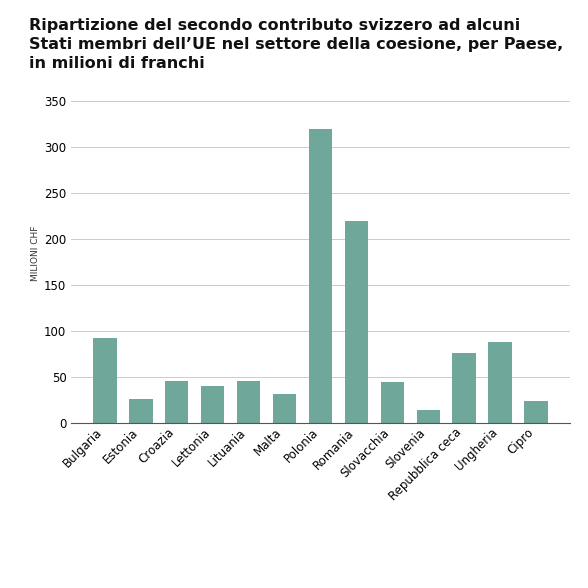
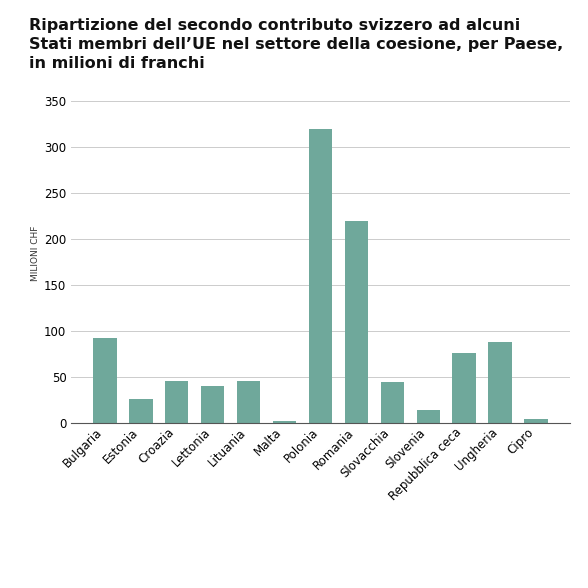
Malta: 32 -> 3
Cipro: 24 -> 5
